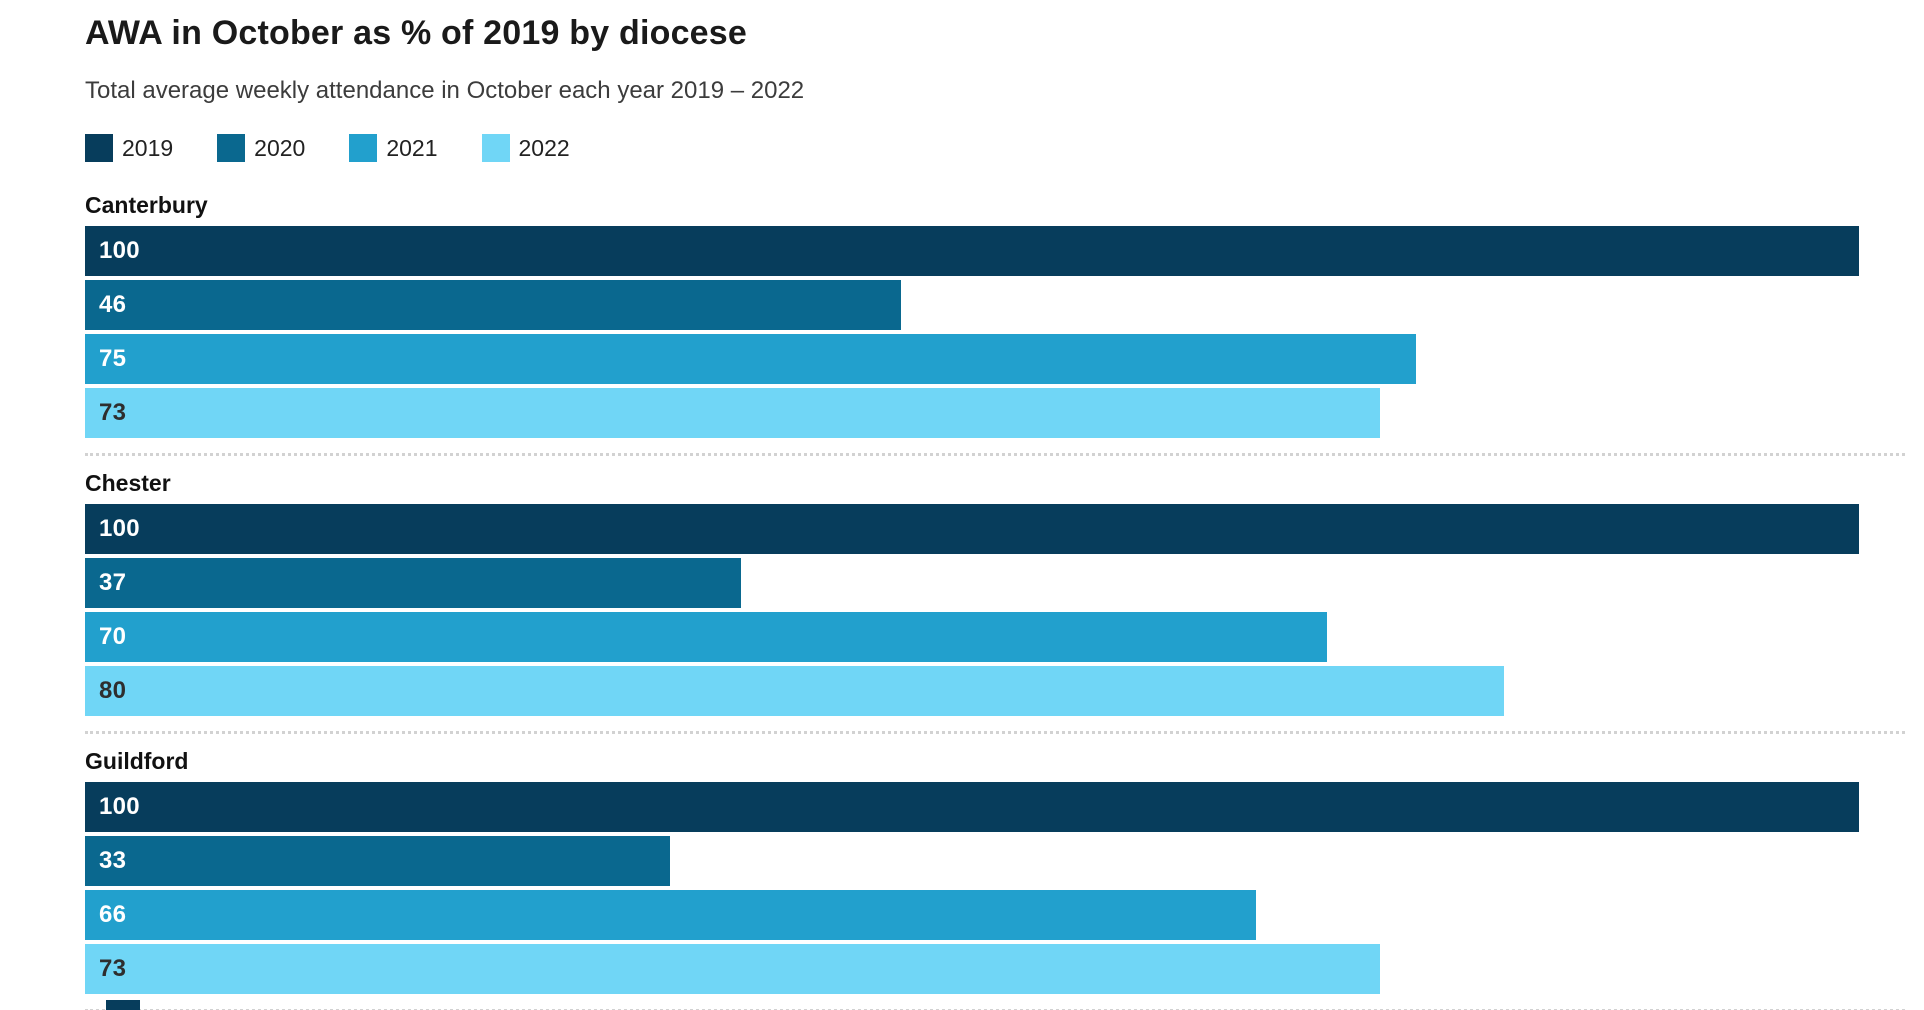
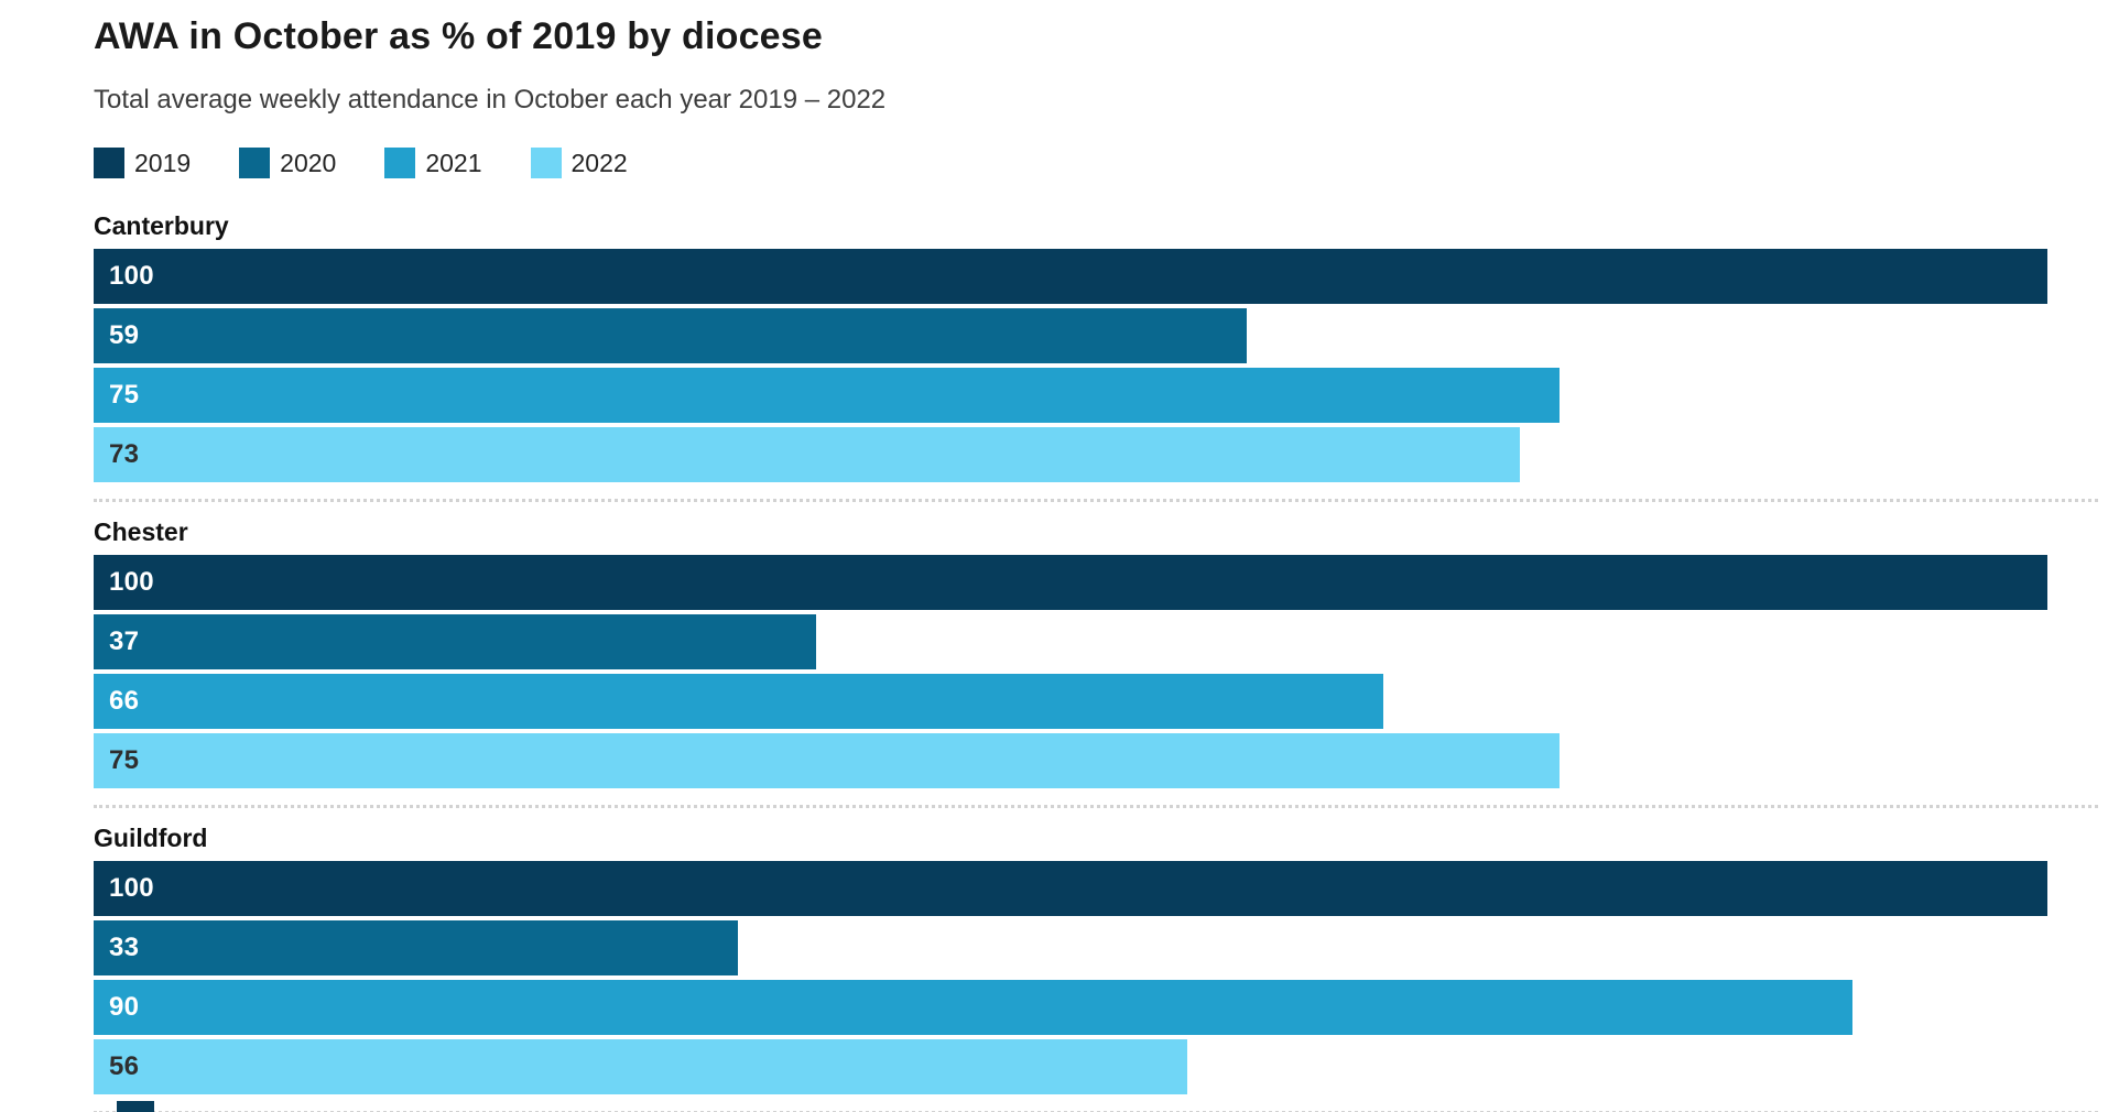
2020/Canterbury: 46 -> 59
2021/Chester: 70 -> 66
2022/Chester: 80 -> 75
2021/Guildford: 66 -> 90
2022/Guildford: 73 -> 56
